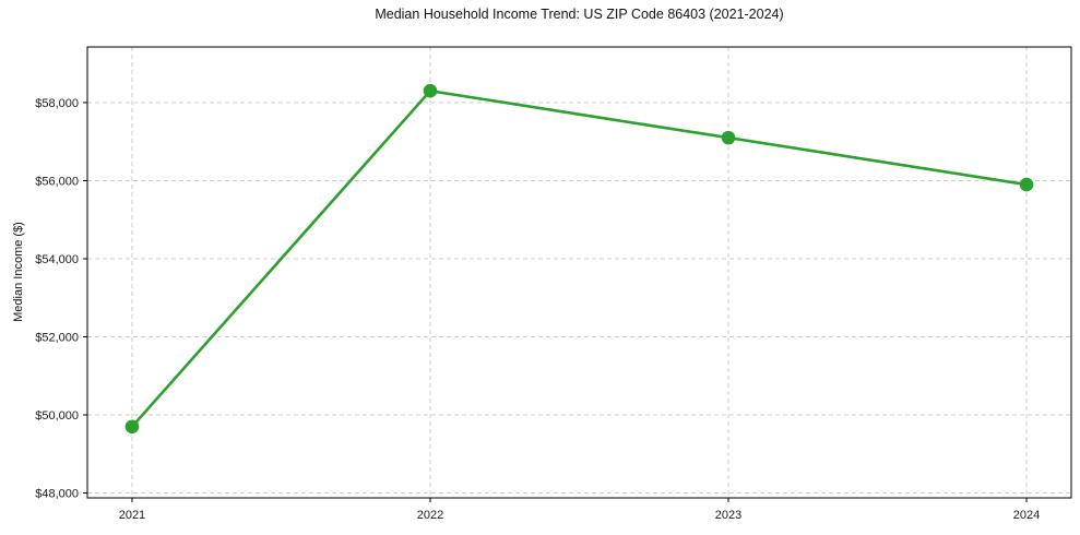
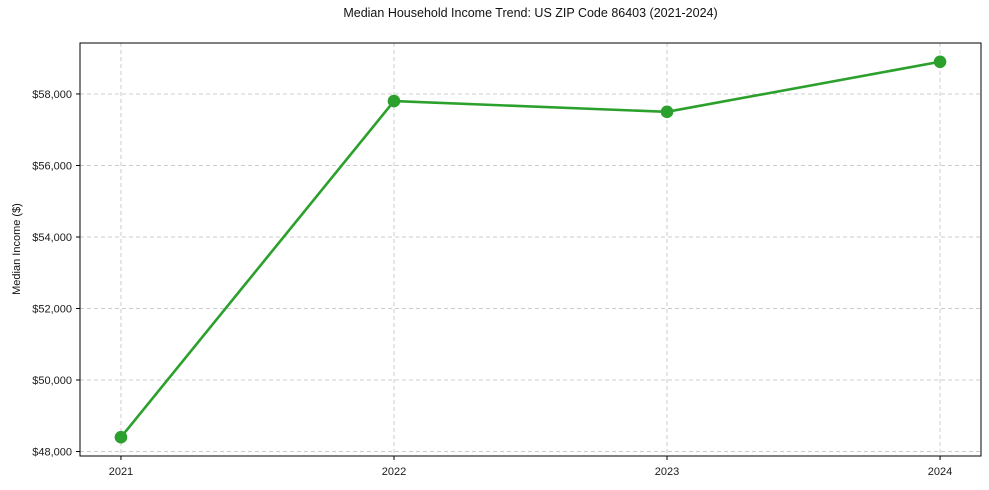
2021: $49700 -> $48400
2022: $58300 -> $57800
2023: $57100 -> $57500
2024: $55900 -> $58900
